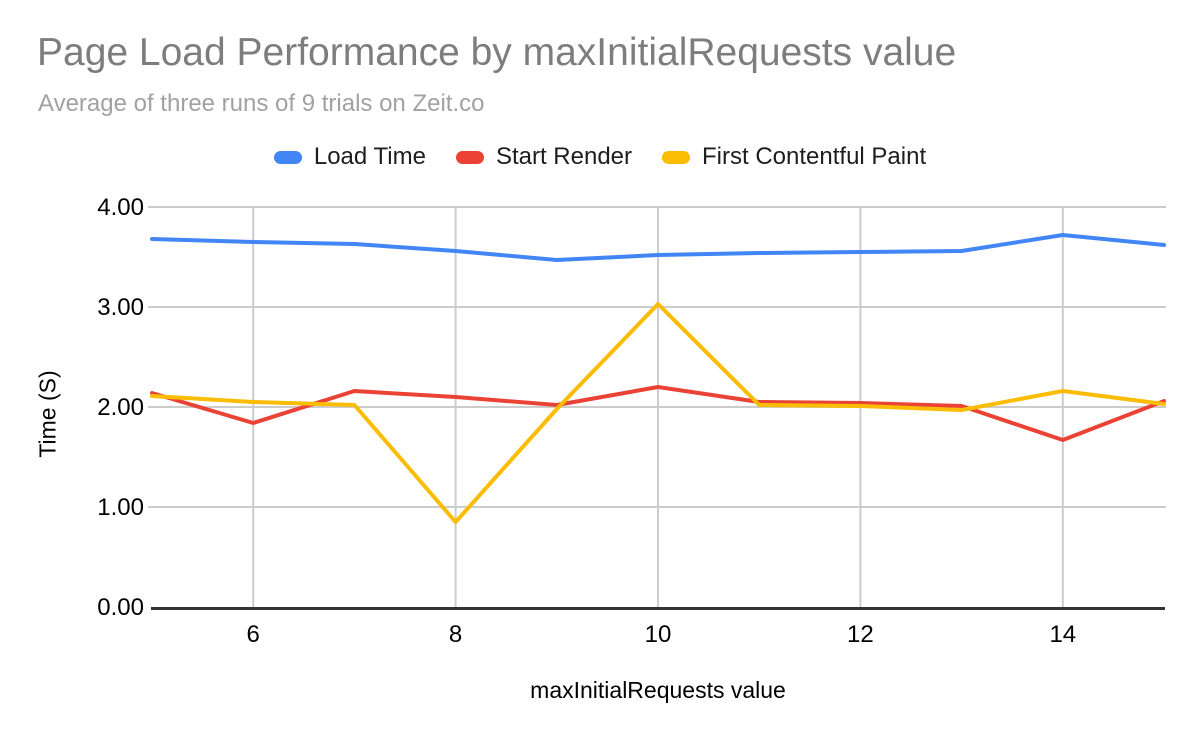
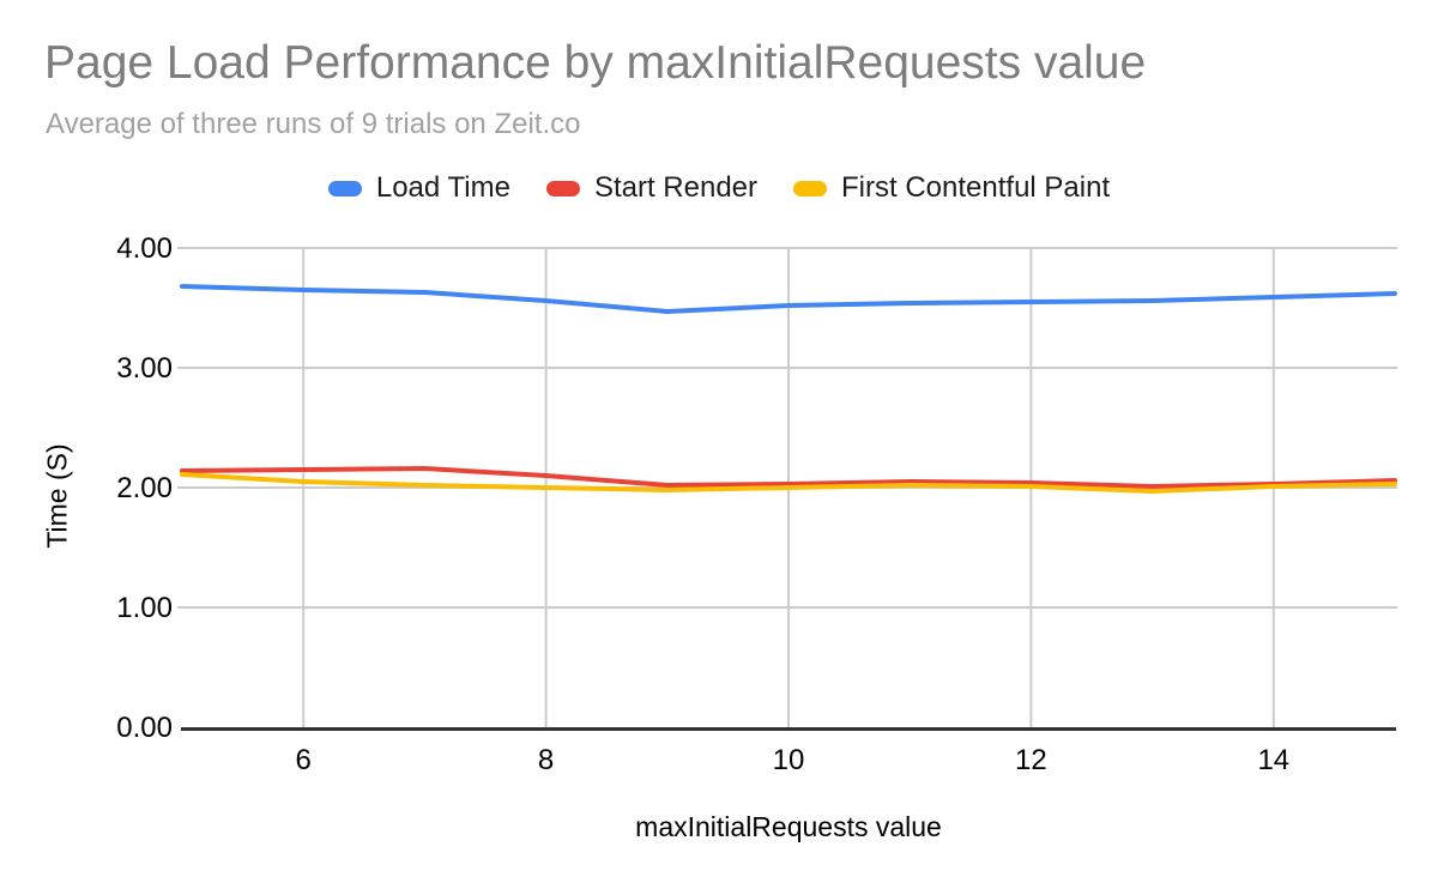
Start Render/6: 1.84 -> 2.15
First Contentful Paint/8: 0.85 -> 2.00
Start Render/10: 2.20 -> 2.03
First Contentful Paint/10: 3.03 -> 2.00
Load Time/14: 3.72 -> 3.59
Start Render/14: 1.67 -> 2.03
First Contentful Paint/14: 2.16 -> 2.01
